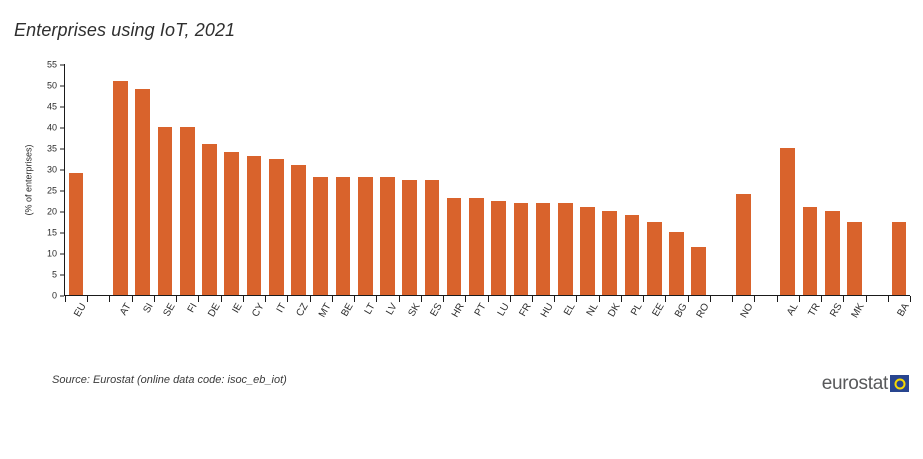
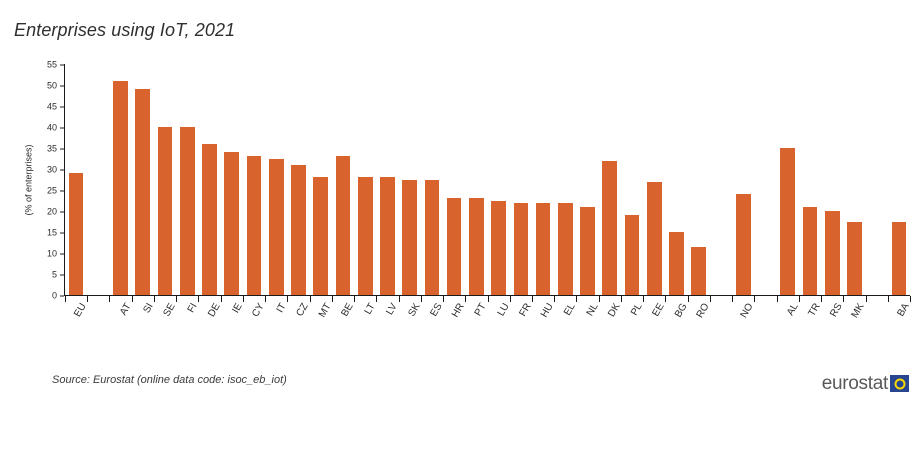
BE: 28 -> 33
DK: 20 -> 32
EE: 18 -> 27
